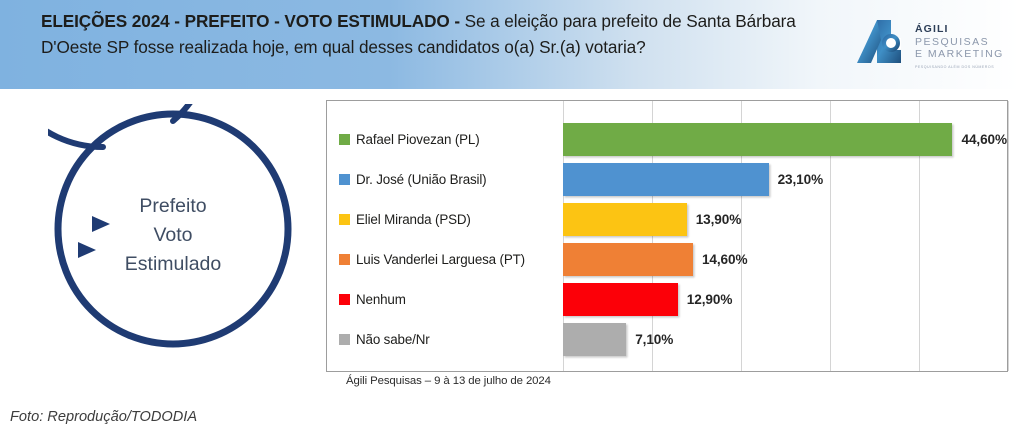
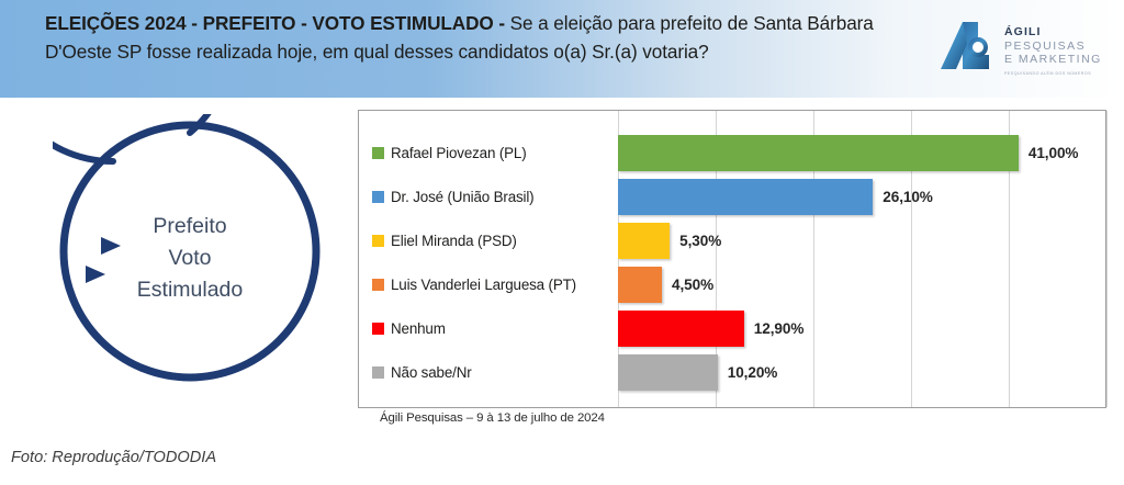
Rafael Piovezan (PL): 44,60% -> 41,00%
Dr. José (União Brasil): 23,10% -> 26,10%
Eliel Miranda (PSD): 13,90% -> 5,30%
Luis Vanderlei Larguesa (PT): 14,60% -> 4,50%
Não sabe/Nr: 7,10% -> 10,20%
